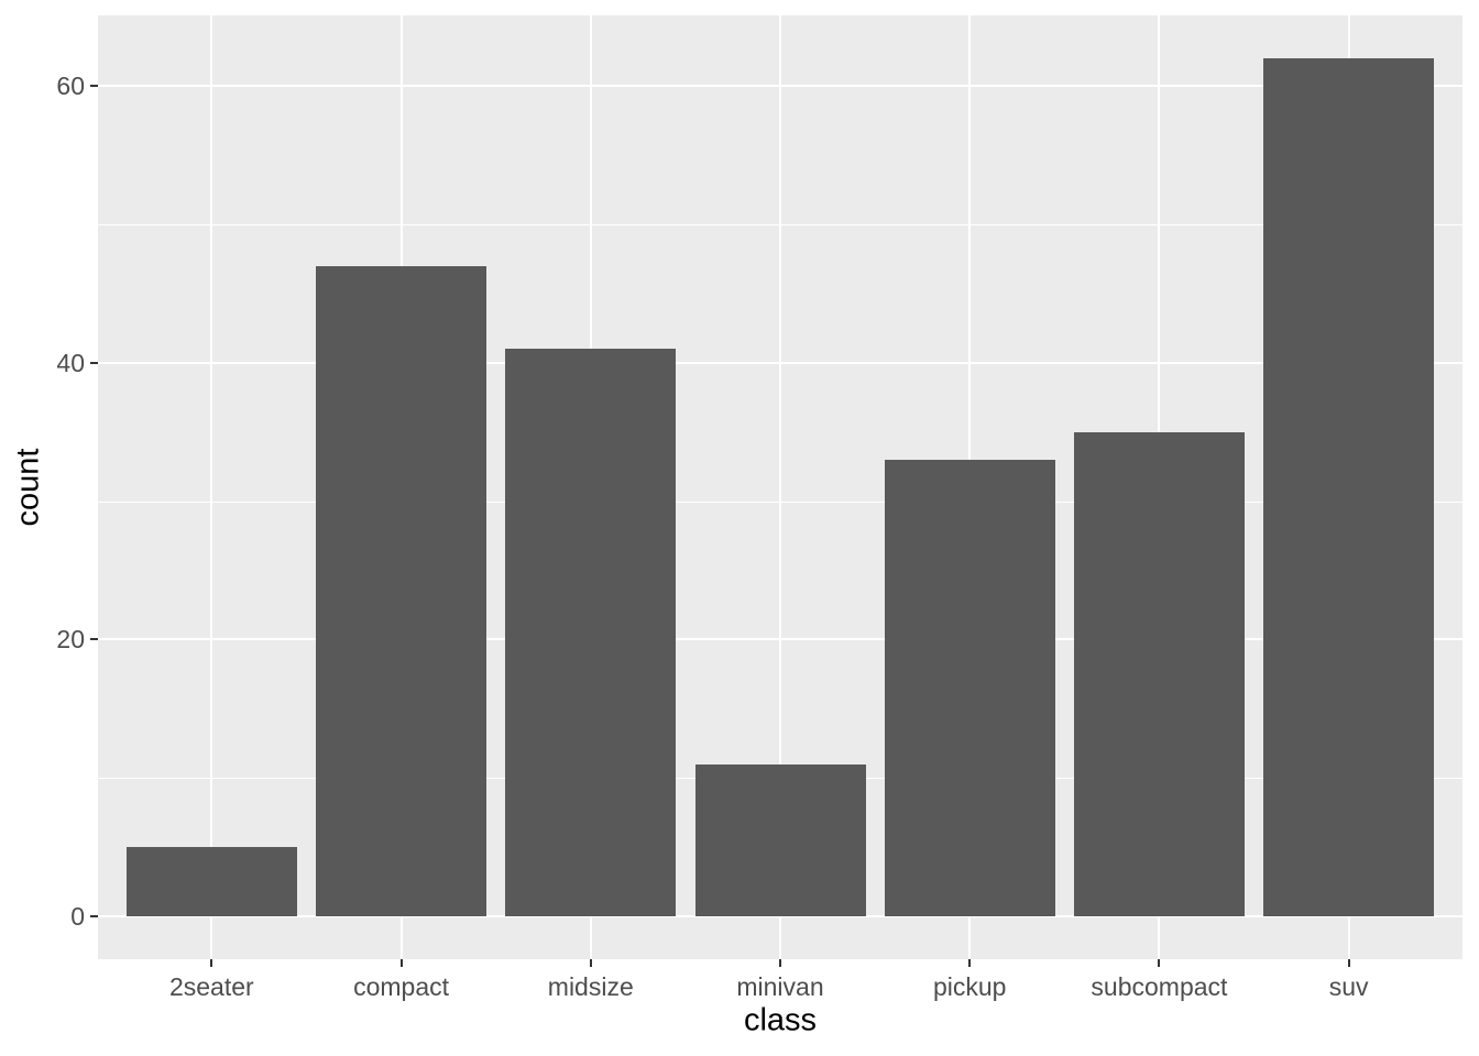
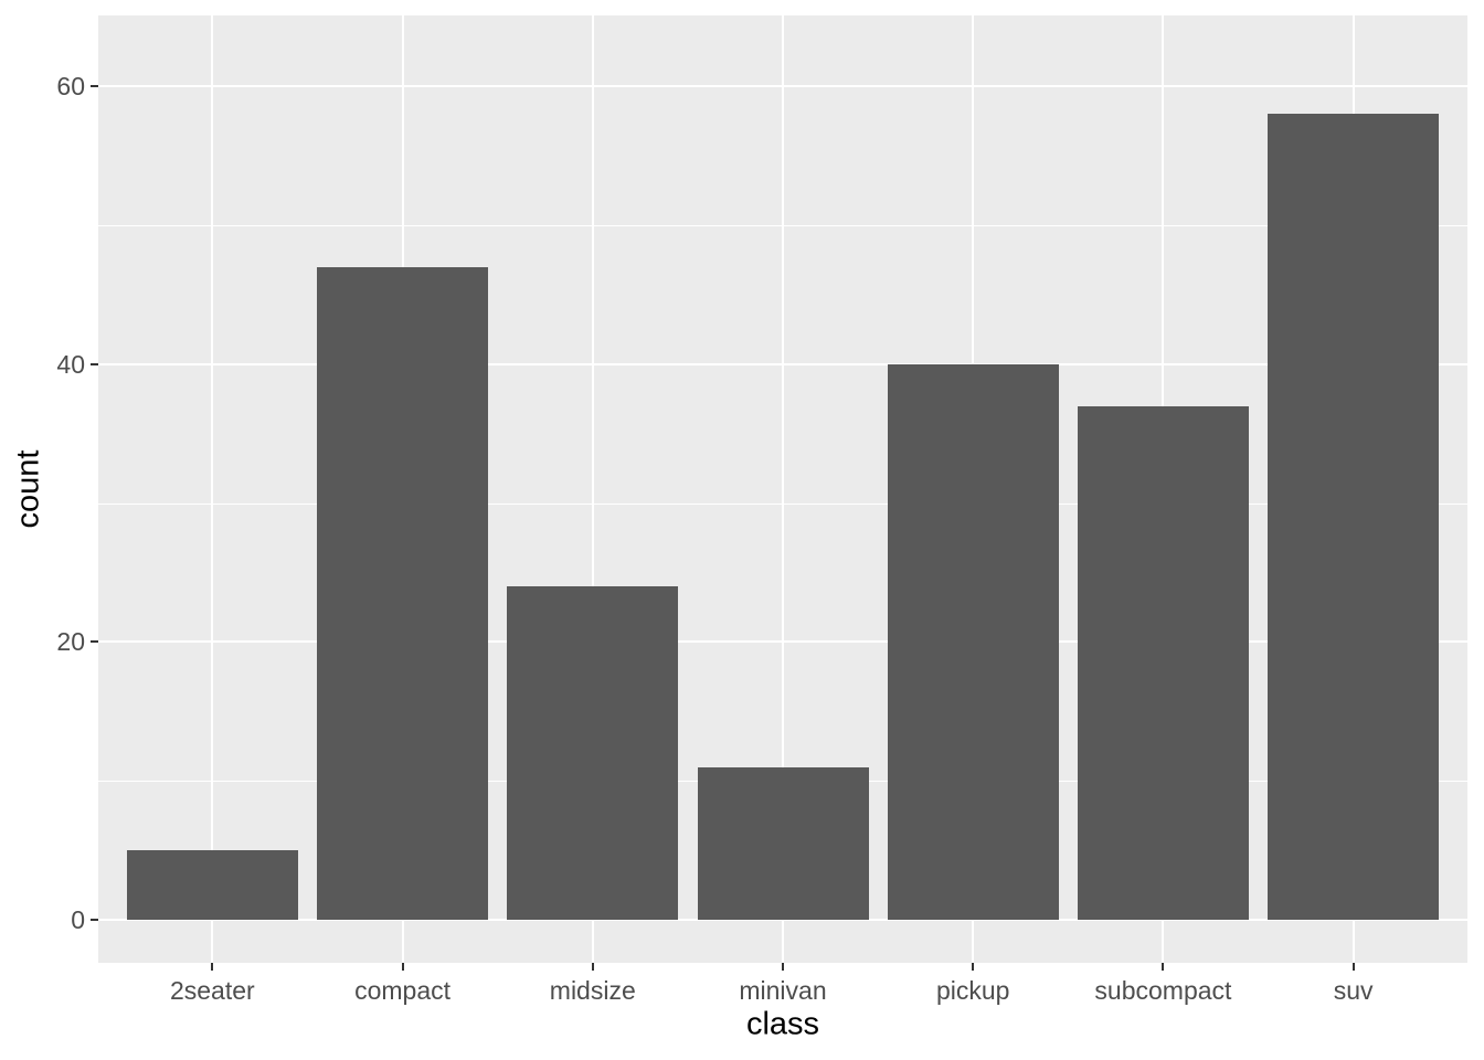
midsize: 41 -> 24
pickup: 33 -> 40
subcompact: 35 -> 37
suv: 62 -> 58
